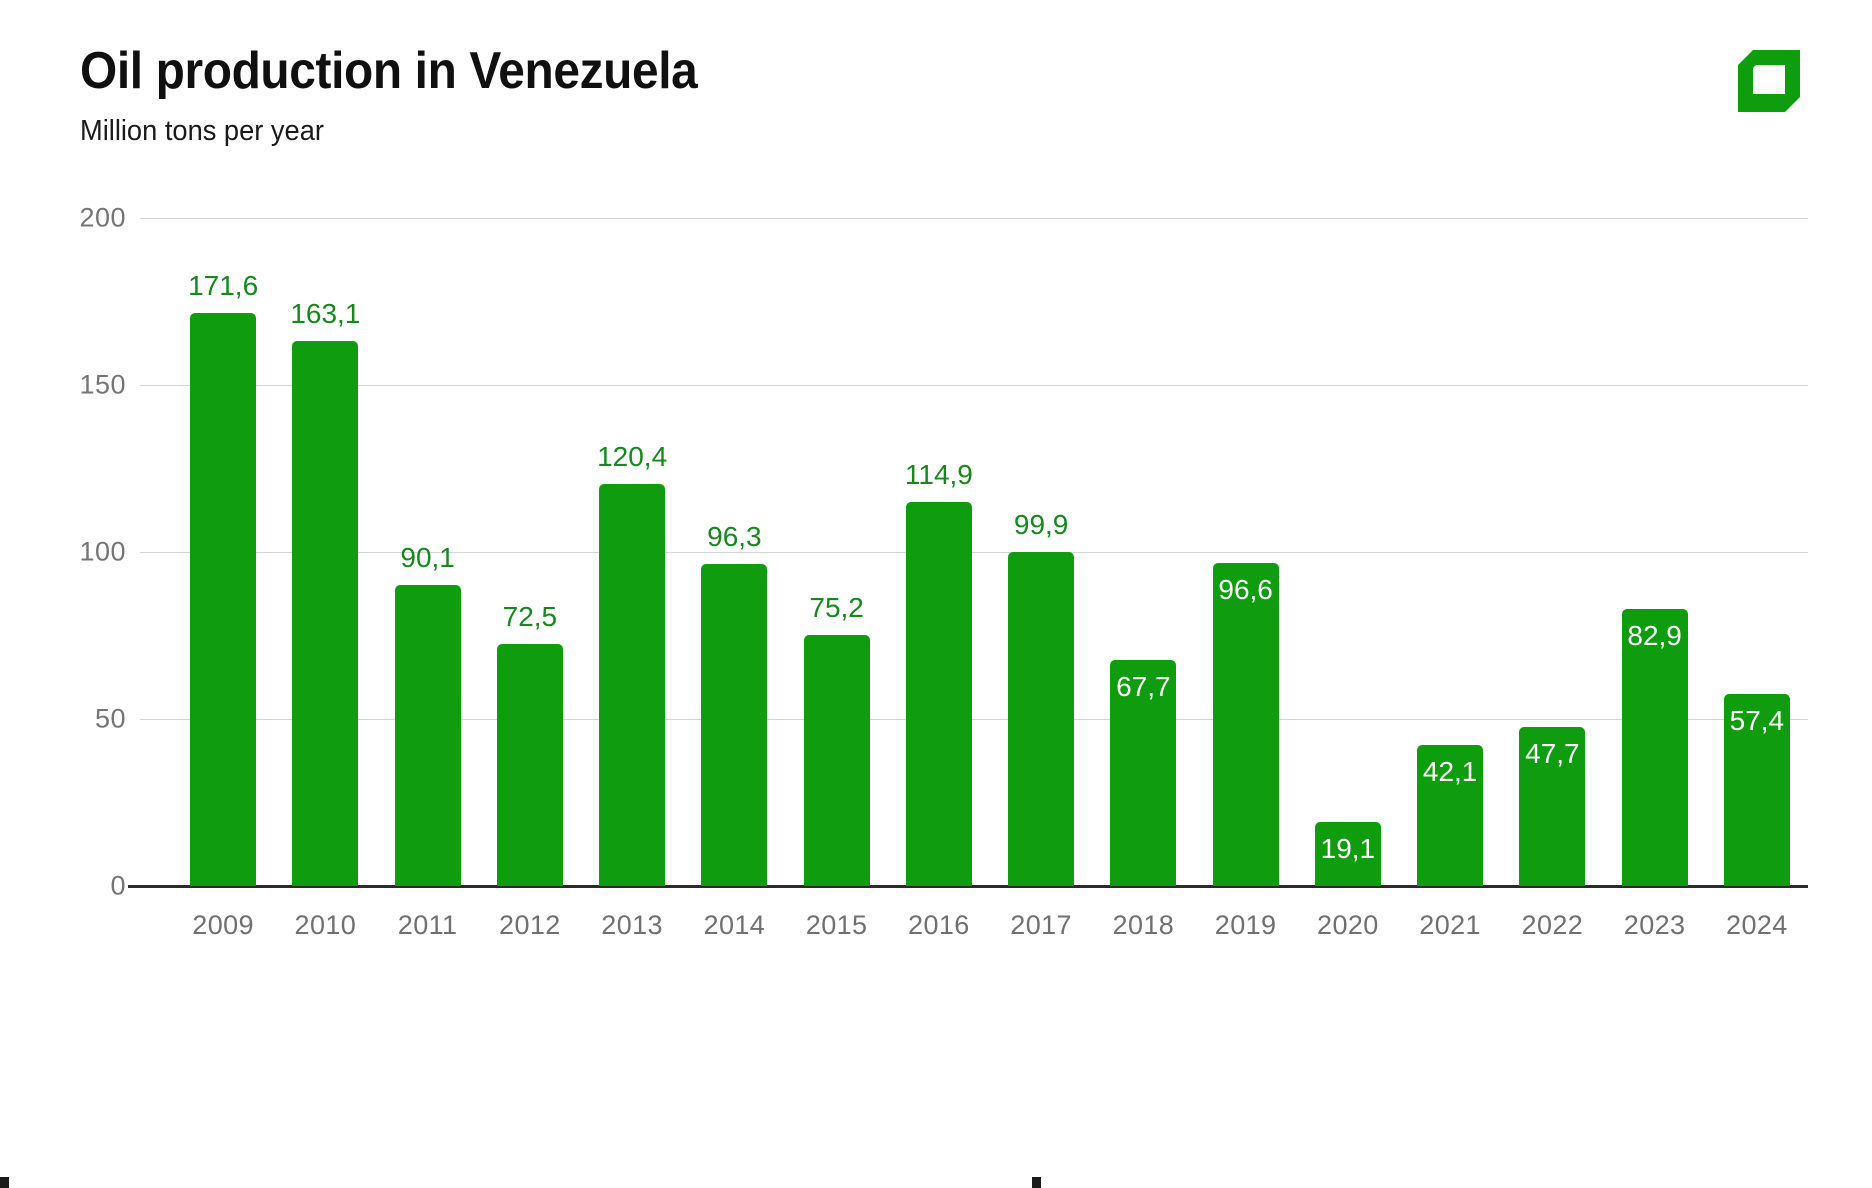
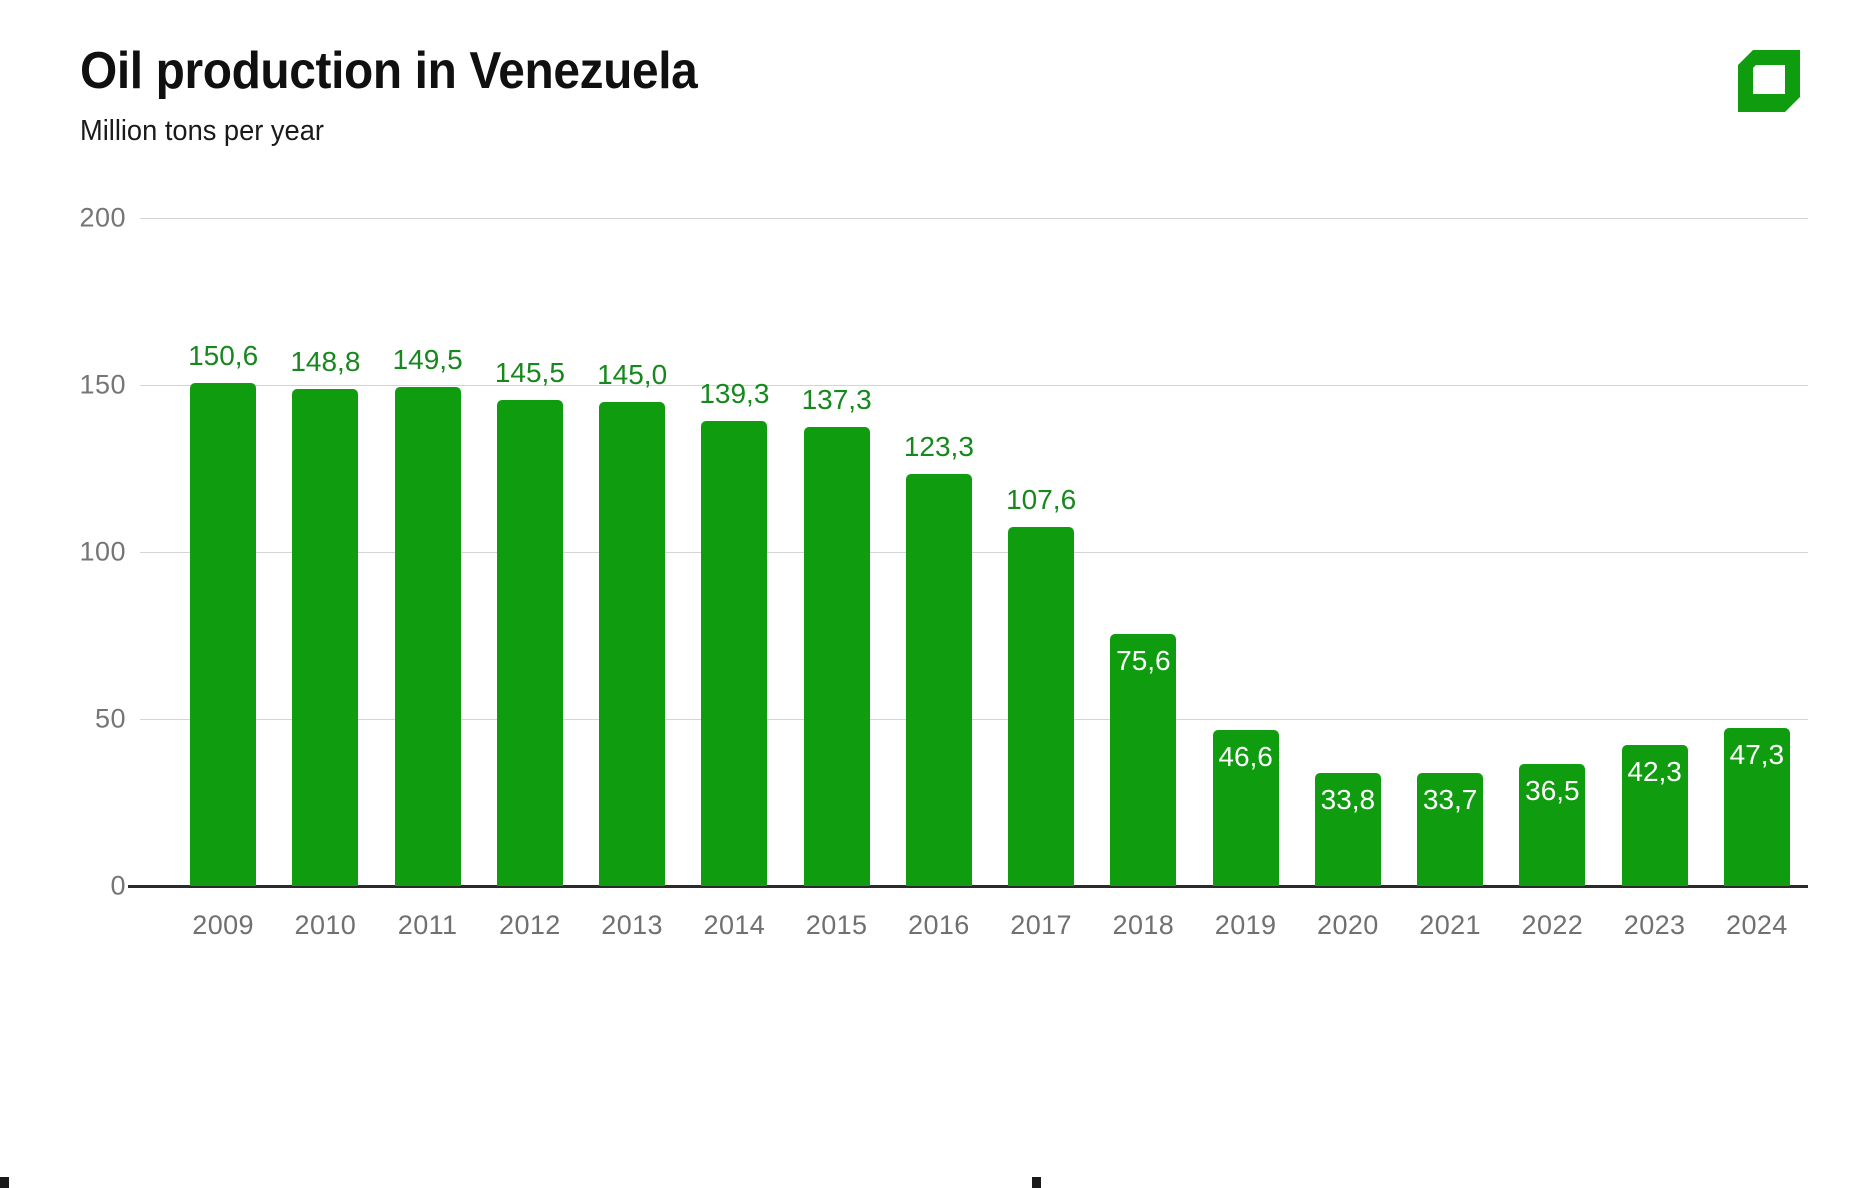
2009: 171,6 -> 150,6
2010: 163,1 -> 148,8
2011: 90,1 -> 149,5
2012: 72,5 -> 145,5
2013: 120,4 -> 145,0
2014: 96,3 -> 139,3
2015: 75,2 -> 137,3
2016: 114,9 -> 123,3
2017: 99,9 -> 107,6
2018: 67,7 -> 75,6
2019: 96,6 -> 46,6
2020: 19,1 -> 33,8
2021: 42,1 -> 33,7
2022: 47,7 -> 36,5
2023: 82,9 -> 42,3
2024: 57,4 -> 47,3
